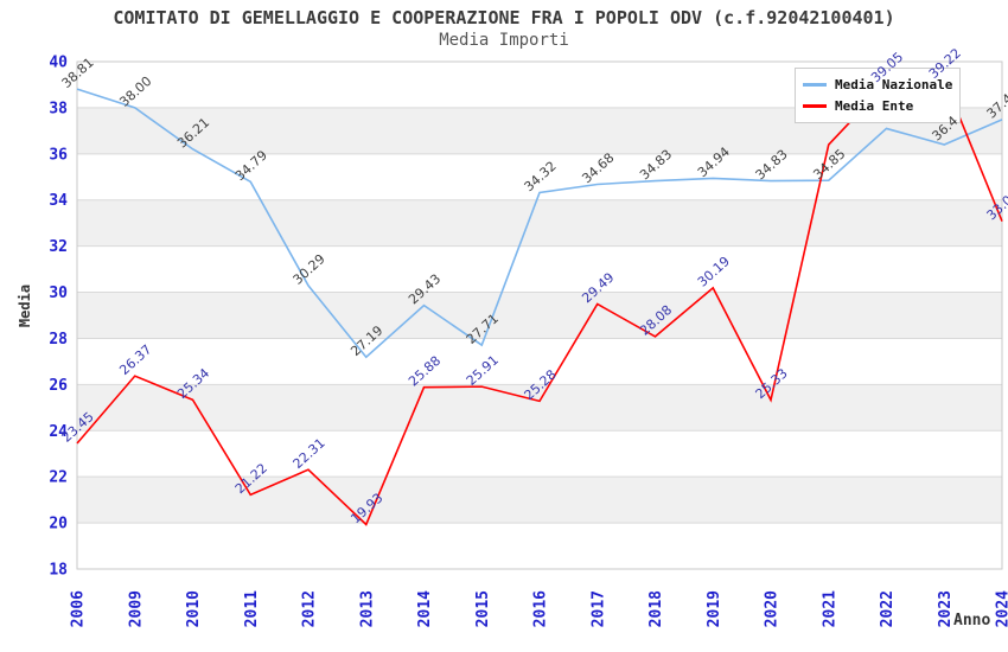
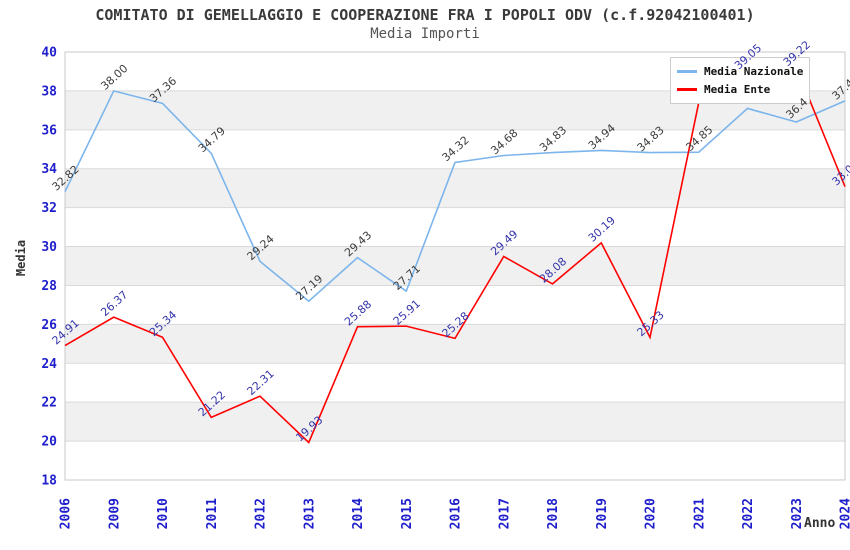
Media Nazionale/2006: 38.81 -> 32.82
Media Ente/2006: 23.45 -> 24.91
Media Nazionale/2010: 36.21 -> 37.36
Media Nazionale/2012: 30.29 -> 29.24
Media Ente/2021: 36.4 -> 37.4
